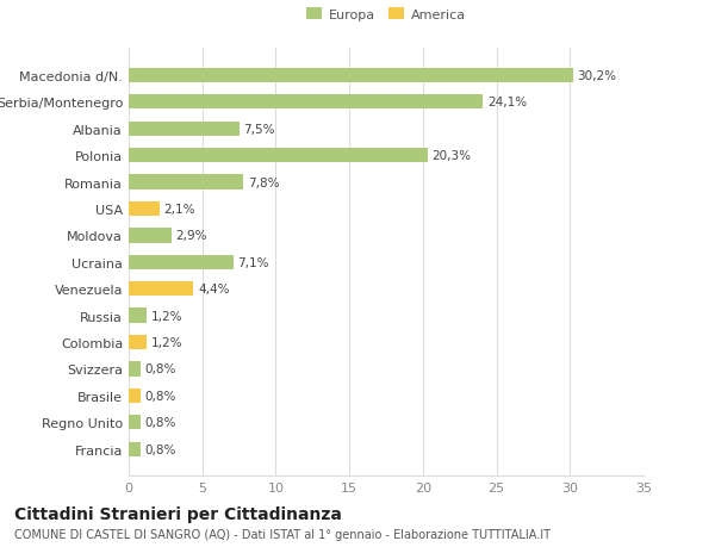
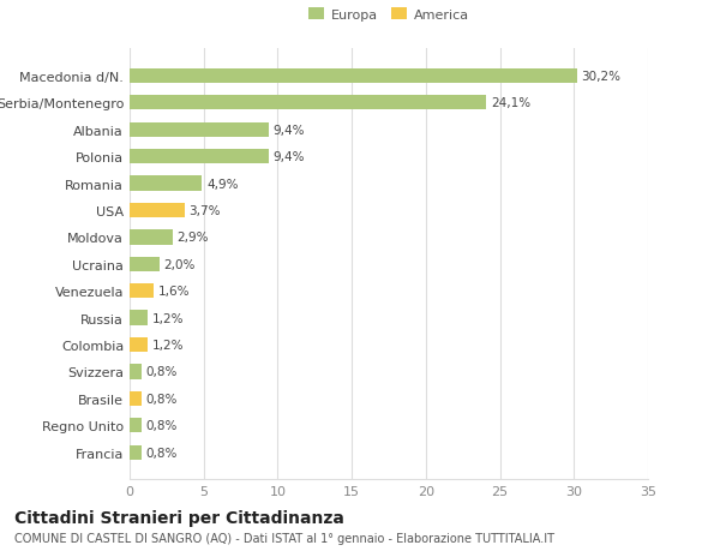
Albania: 7,5% -> 9,4%
Polonia: 20,3% -> 9,4%
Romania: 7,8% -> 4,9%
USA: 2,1% -> 3,7%
Ucraina: 7,1% -> 2,0%
Venezuela: 4,4% -> 1,6%
